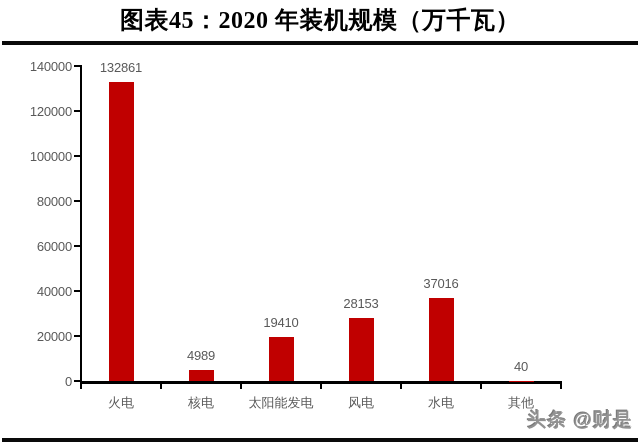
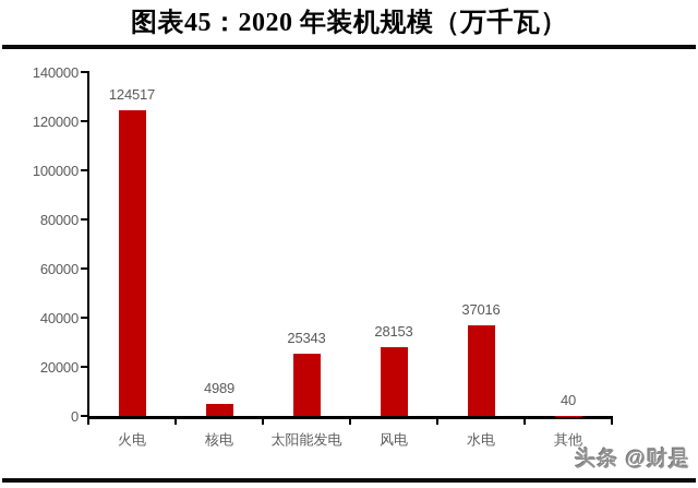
火电: 132861 -> 124517
太阳能发电: 19410 -> 25343
